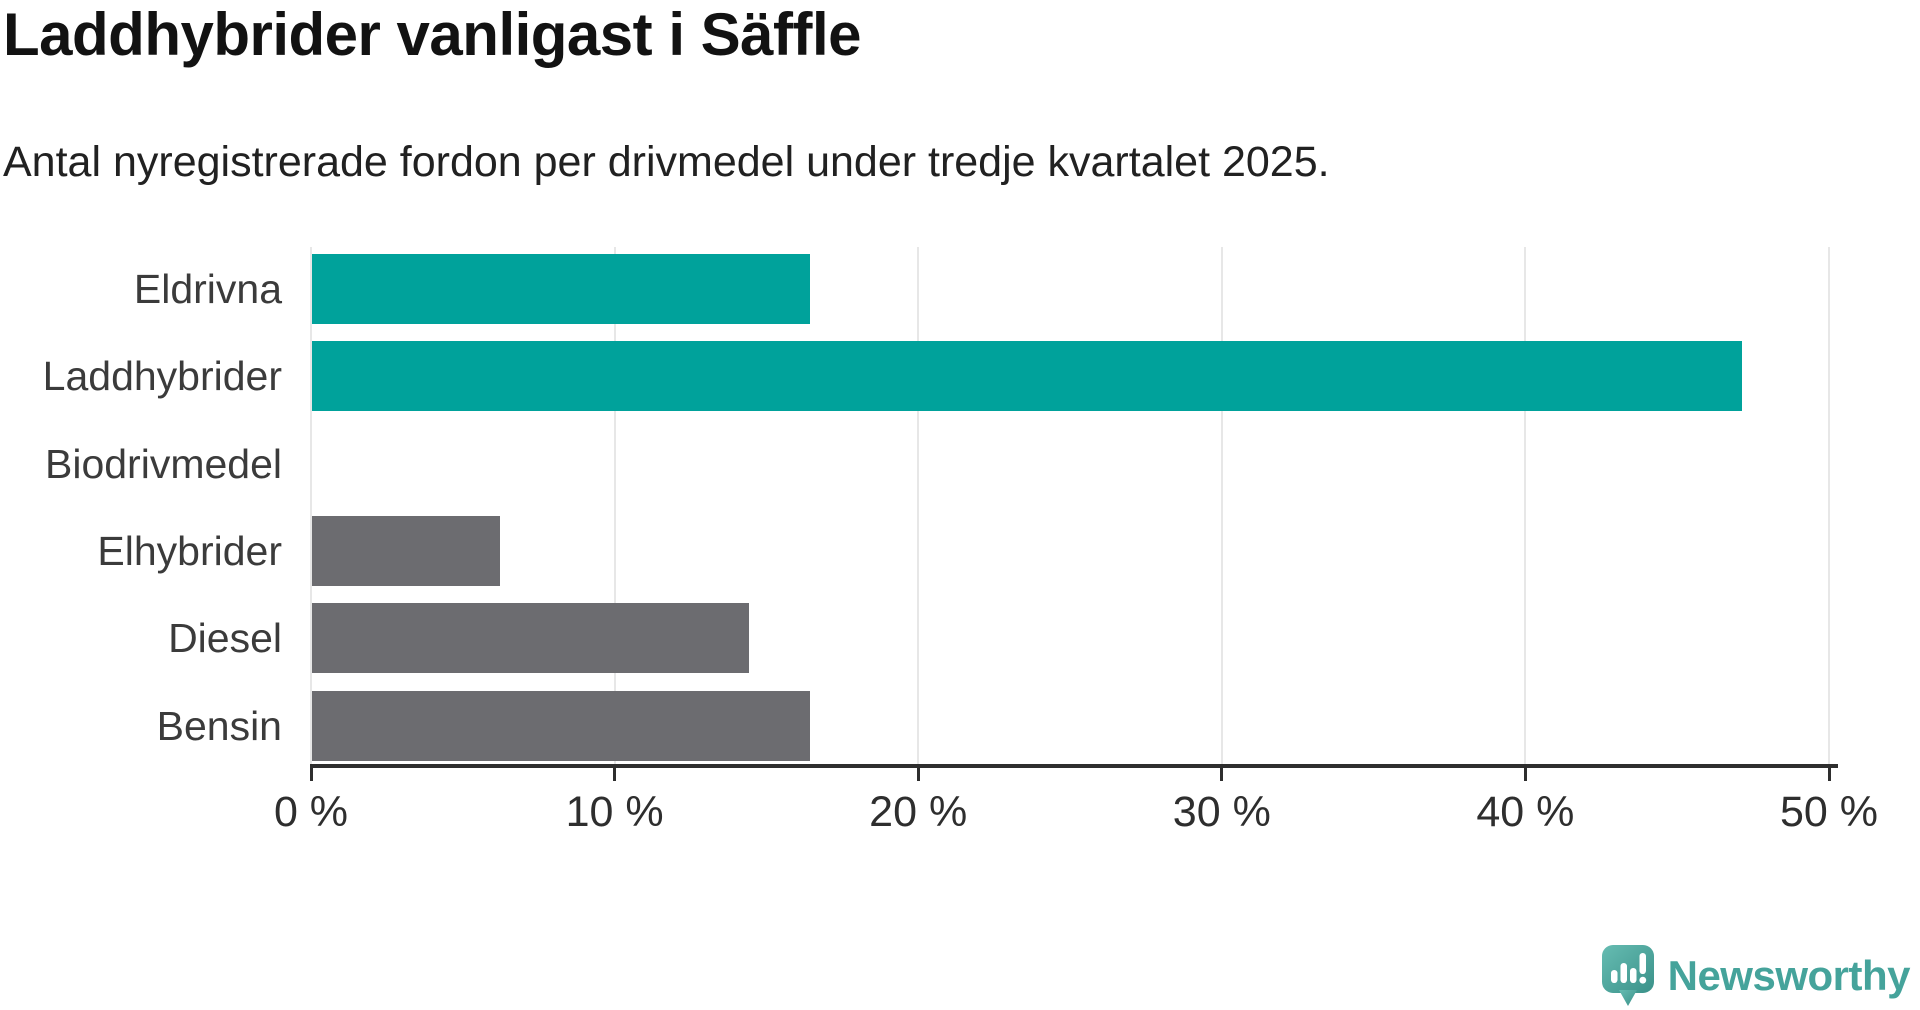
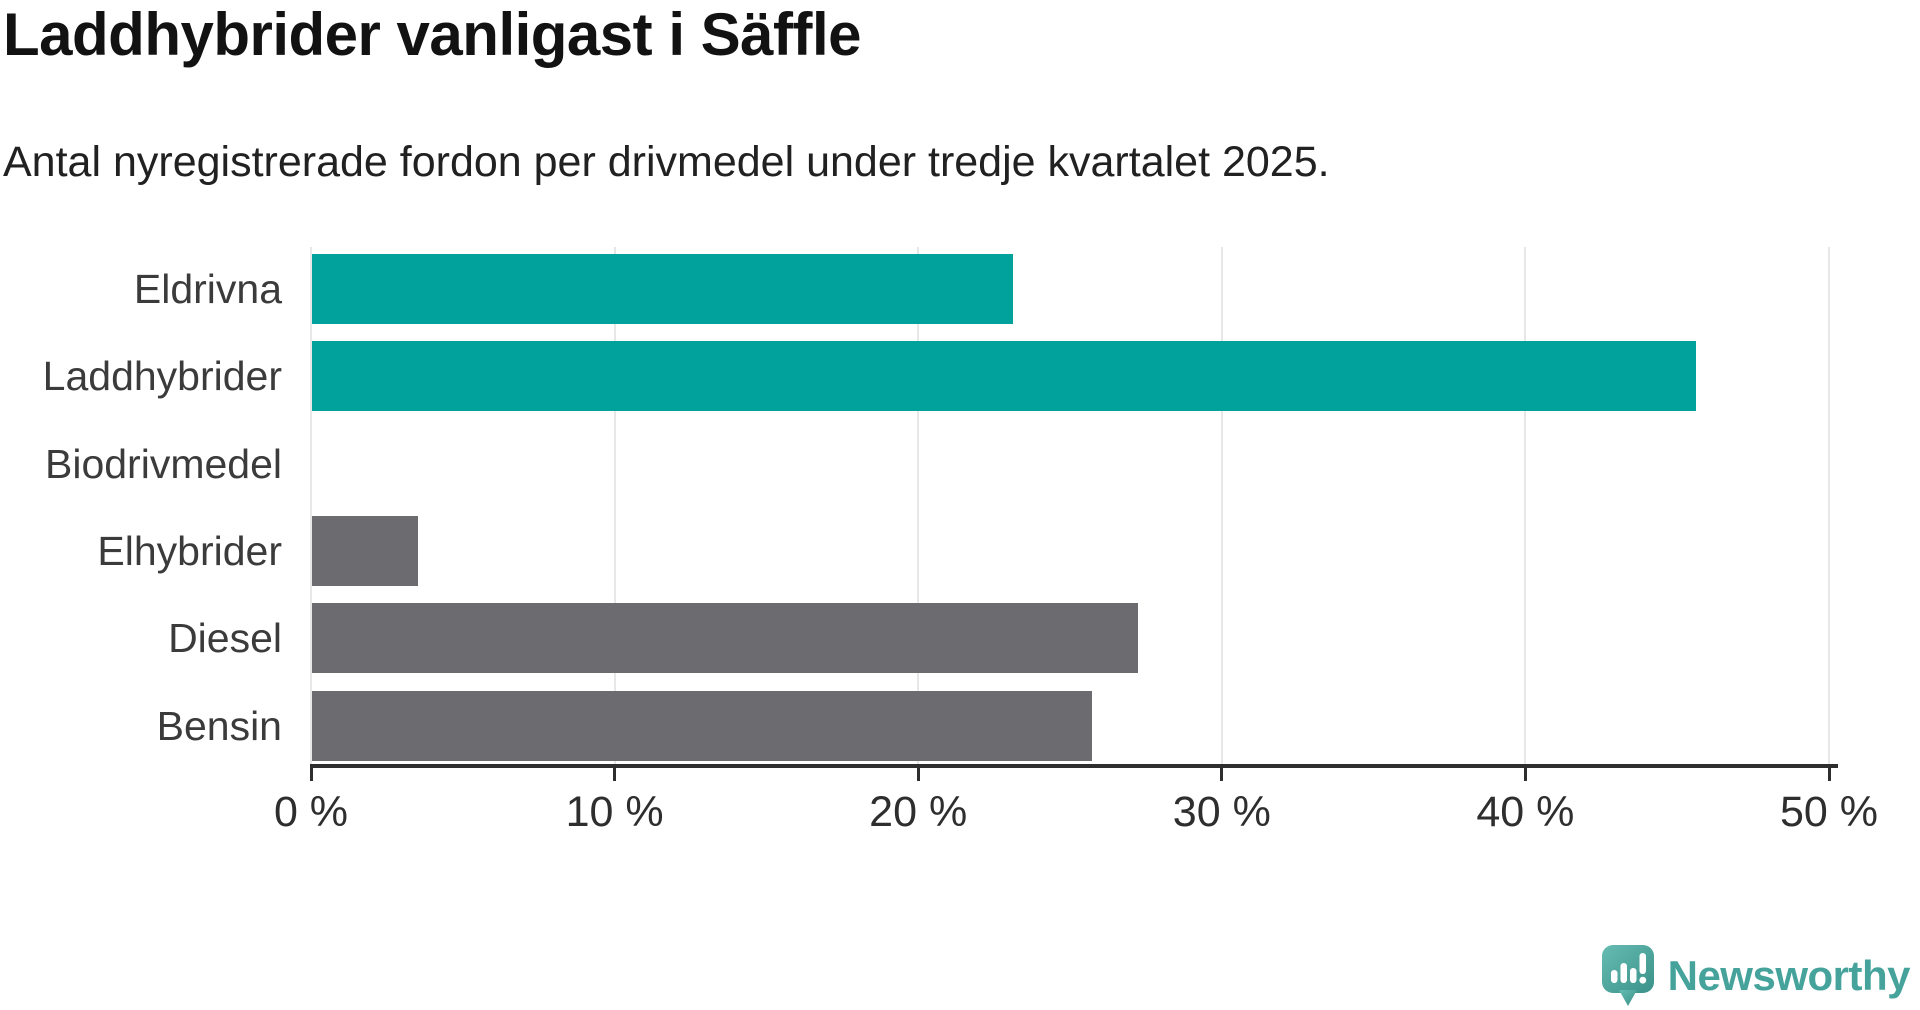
Eldrivna: 16.4% -> 23.1%
Laddhybrider: 47.1% -> 45.6%
Elhybrider: 6.2% -> 3.5%
Diesel: 14.4% -> 27.2%
Bensin: 16.4% -> 25.7%
